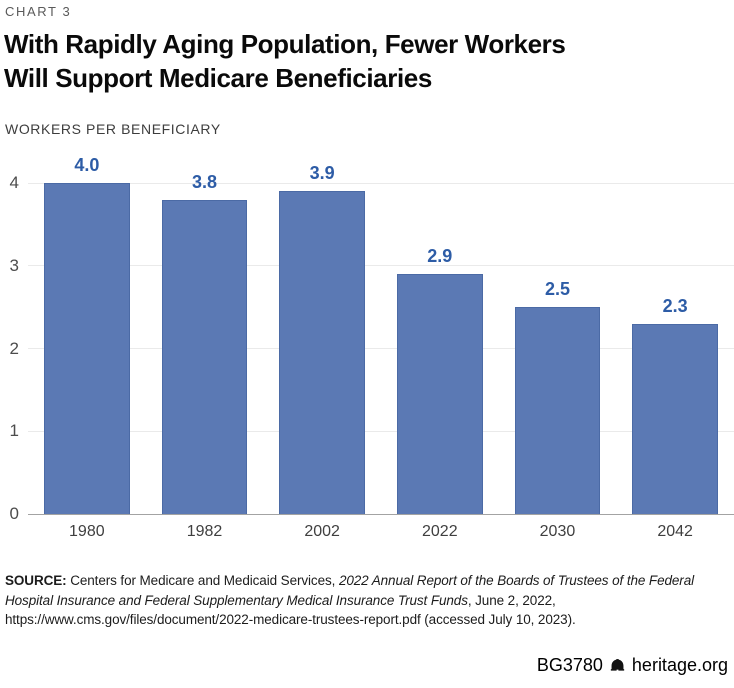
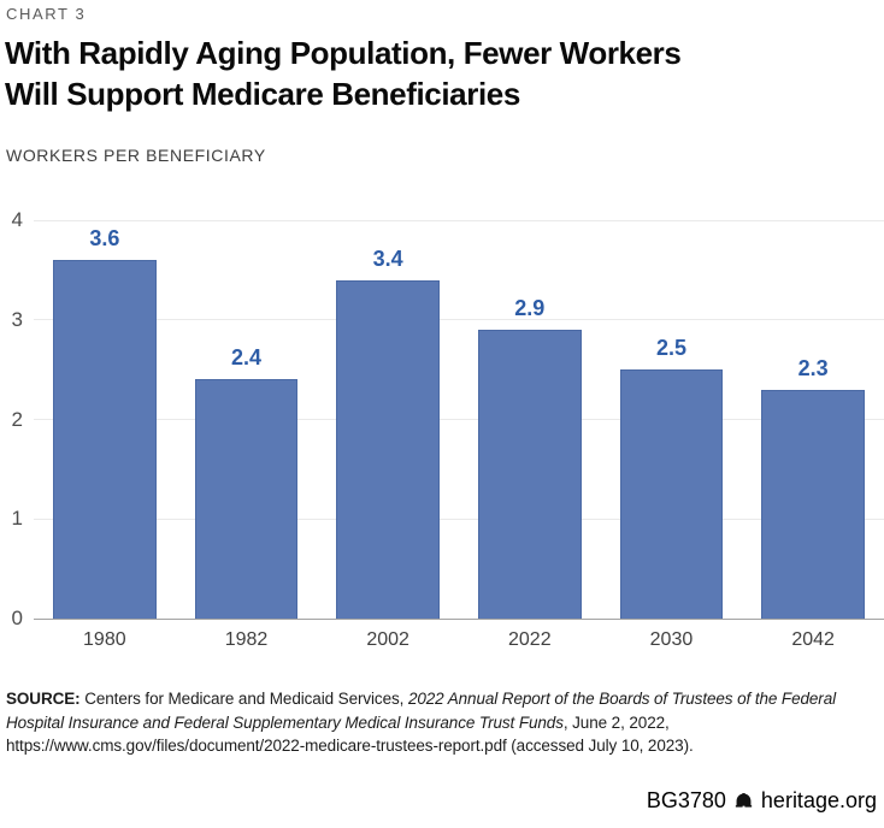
1980: 4.0 -> 3.6
1982: 3.8 -> 2.4
2002: 3.9 -> 3.4
